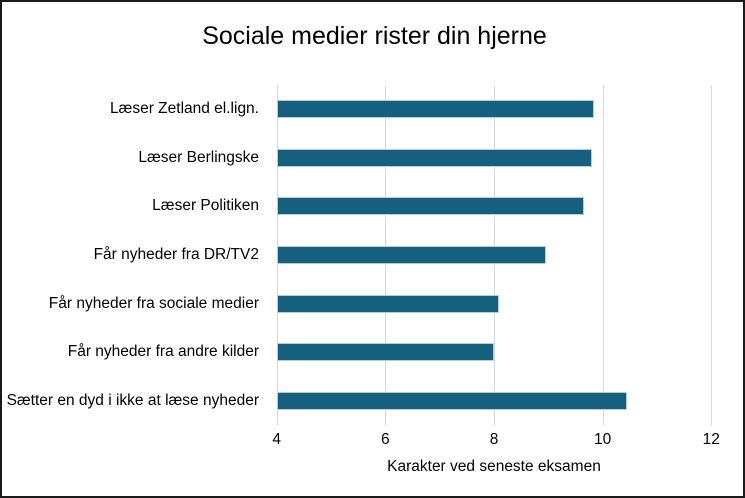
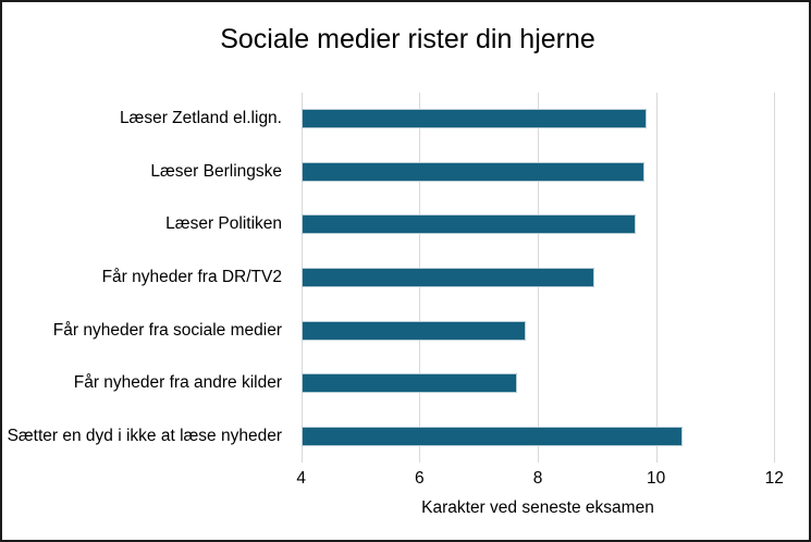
Får nyheder fra sociale medier: 8.1 -> 7.8
Får nyheder fra andre kilder: 8.0 -> 7.7
